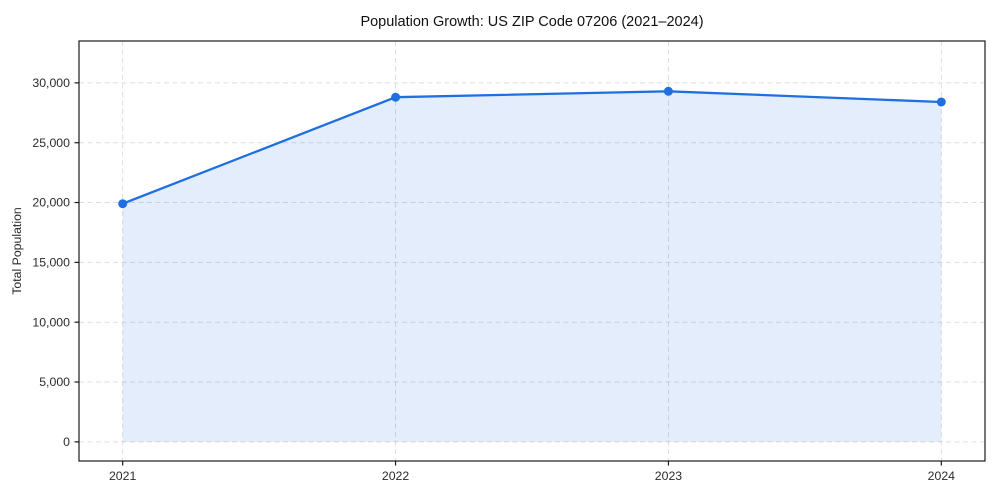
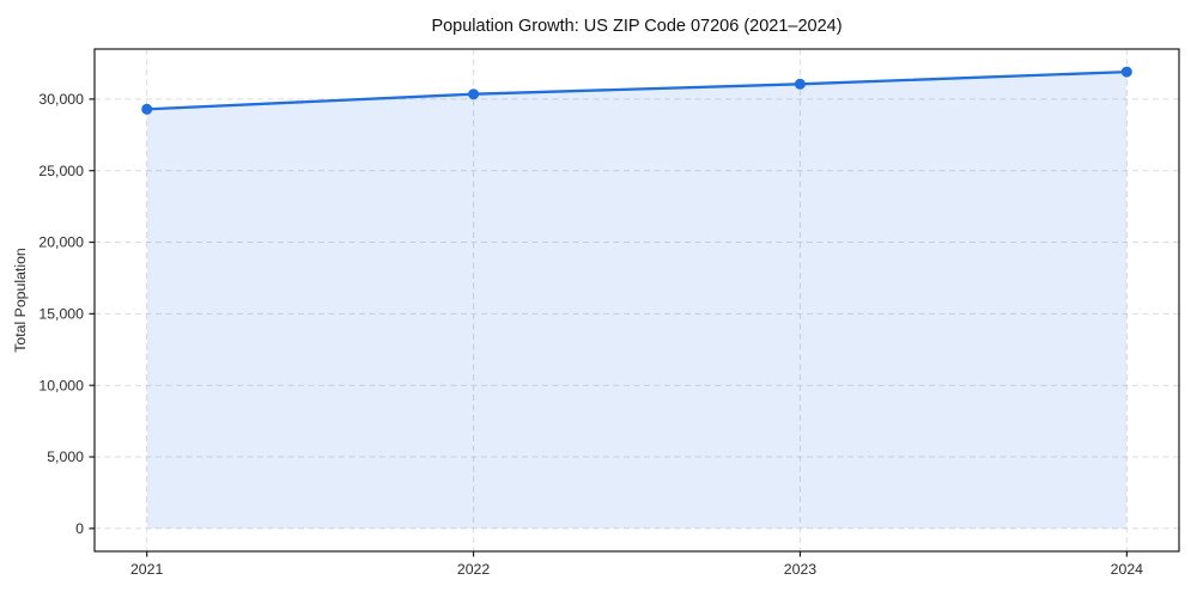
2021: 19900 -> 29300
2022: 28800 -> 30400
2023: 29300 -> 31000
2024: 28400 -> 31900
